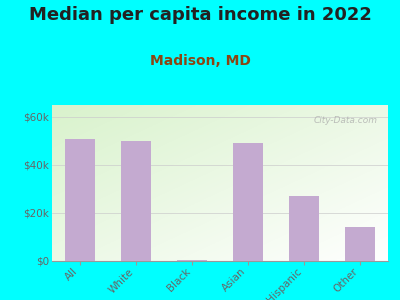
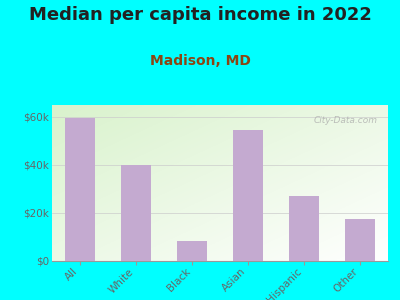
All: $51.0k -> $59.5k
White: $50.0k -> $40.0k
Black: $0.5k -> $8.5k
Asian: $49.0k -> $54.5k
Other: $14.0k -> $17.5k
